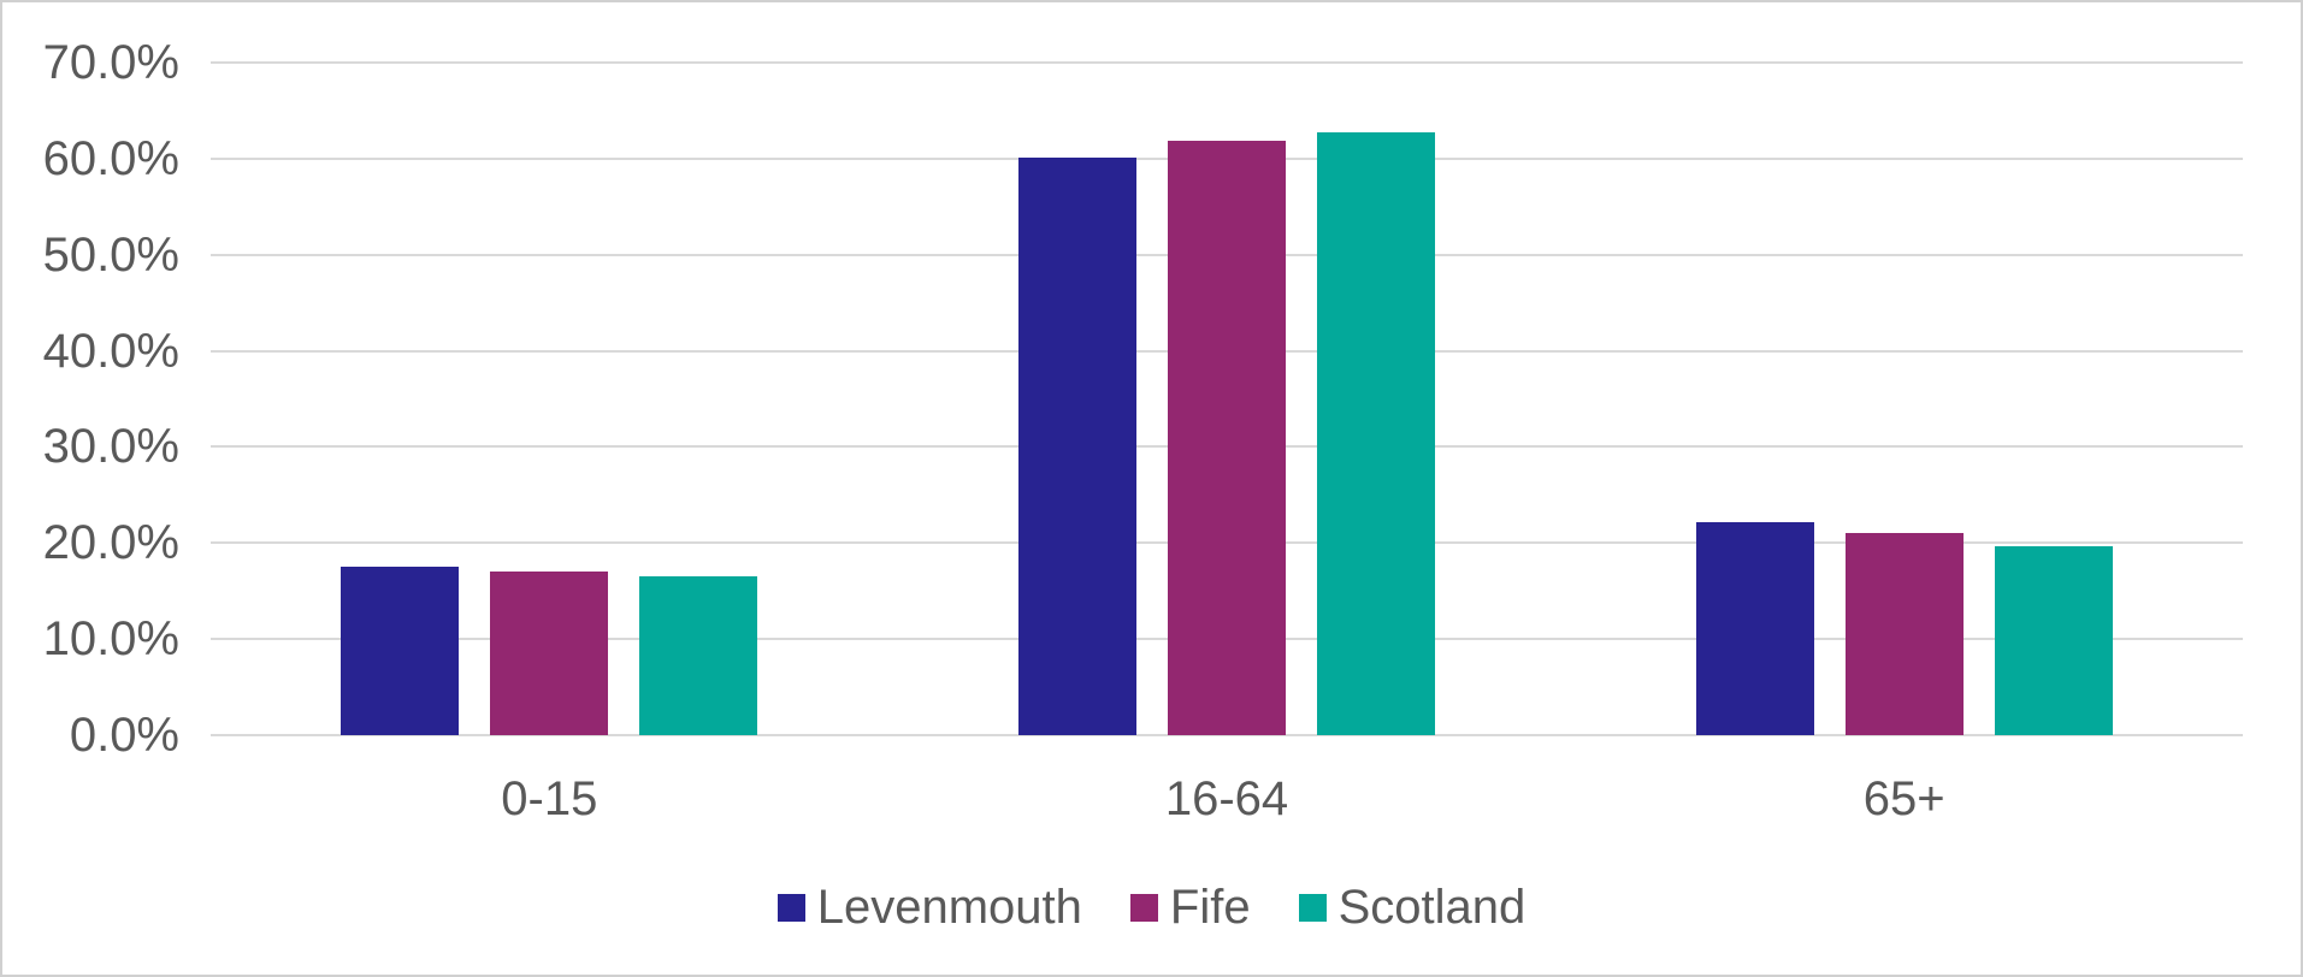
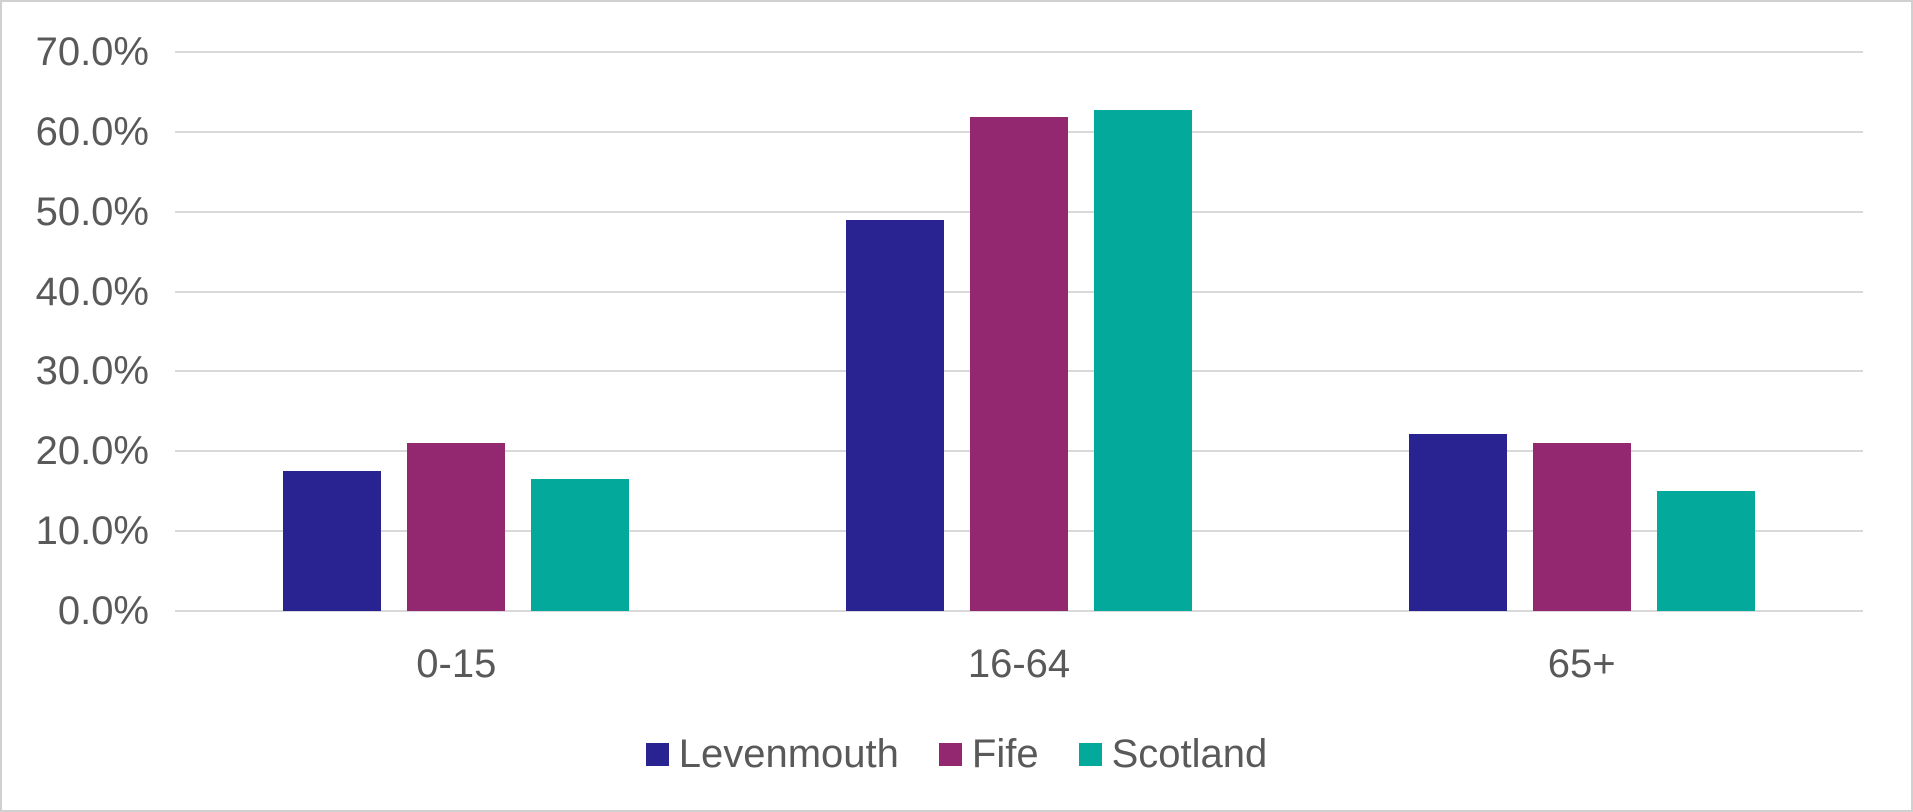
Fife/0-15: 17% -> 21%
Levenmouth/16-64: 60% -> 49%
Scotland/65+: 20% -> 15%
